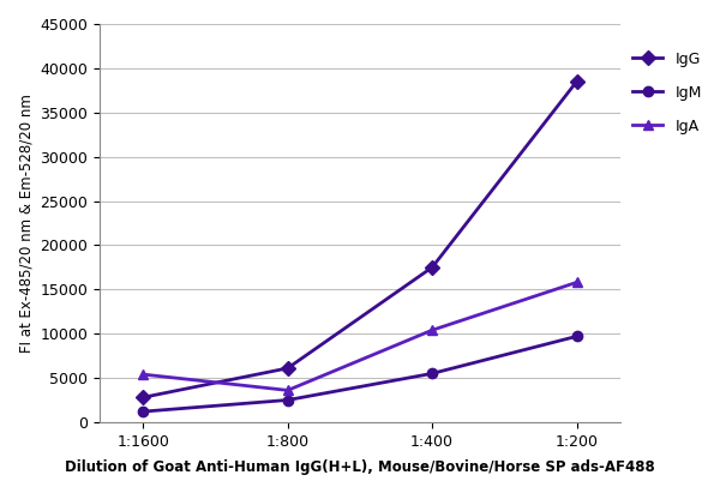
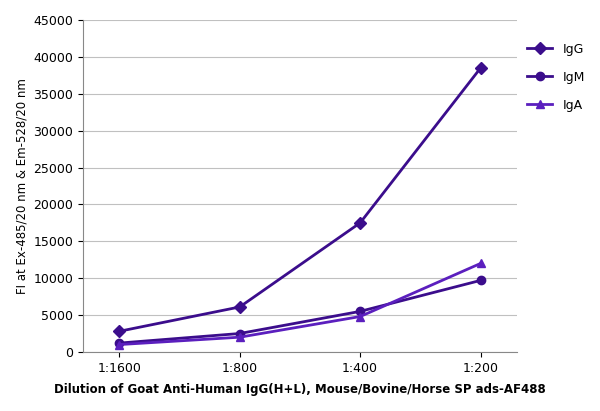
IgA/1:1600: 5400 -> 1000
IgA/1:800: 3600 -> 2000
IgA/1:400: 10400 -> 4800
IgA/1:200: 15800 -> 12000
